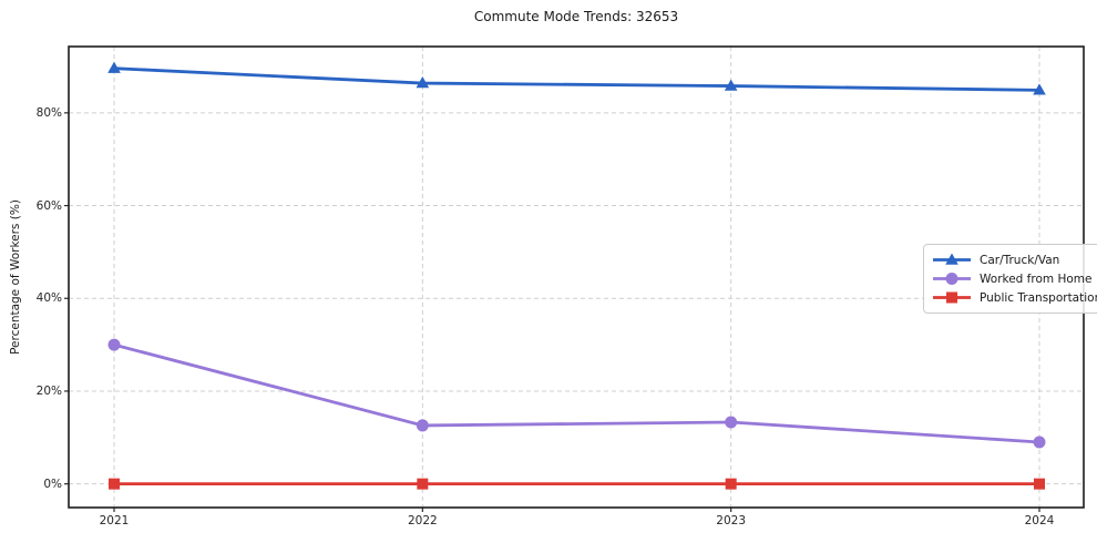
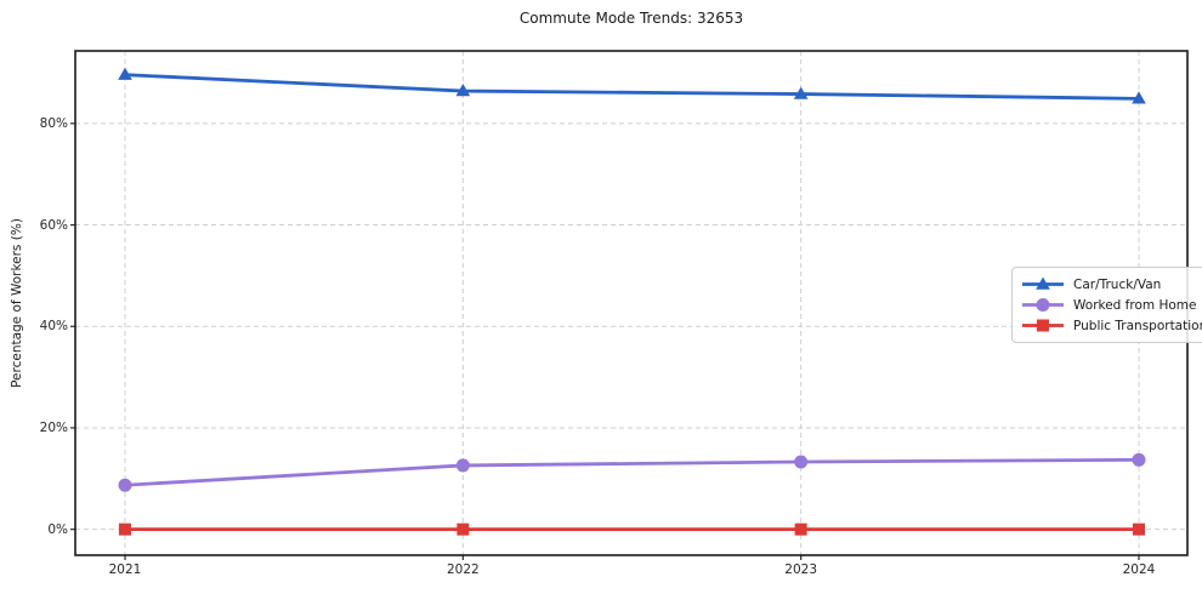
Worked from Home/2021: 30% -> 9%
Worked from Home/2024: 9% -> 14%
